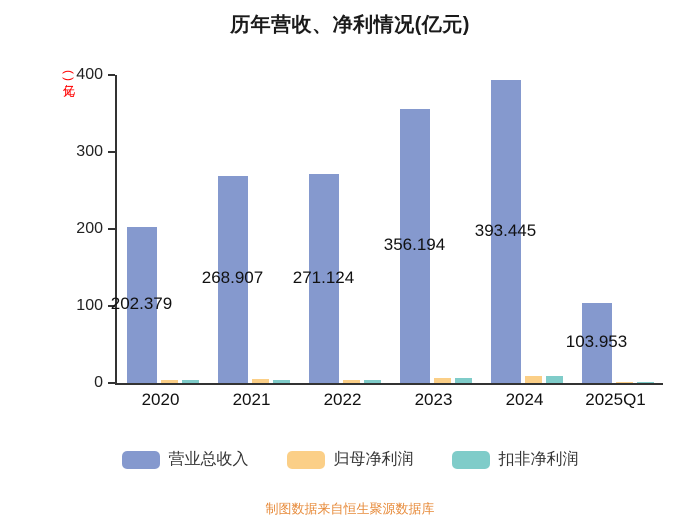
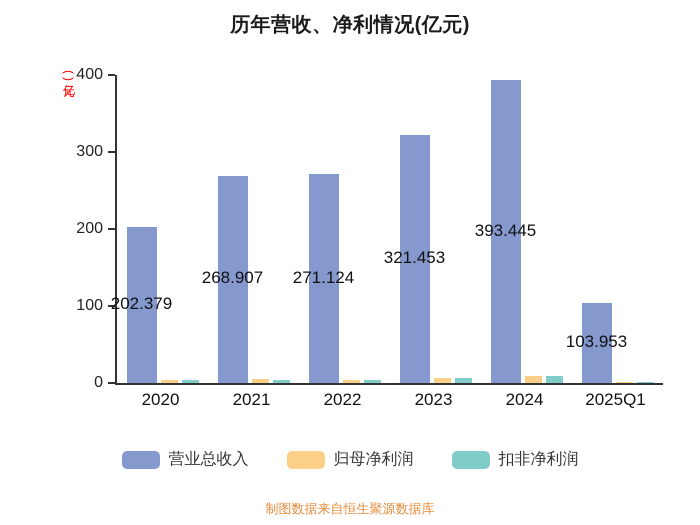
营业总收入/2023: 356.194 -> 321.453
